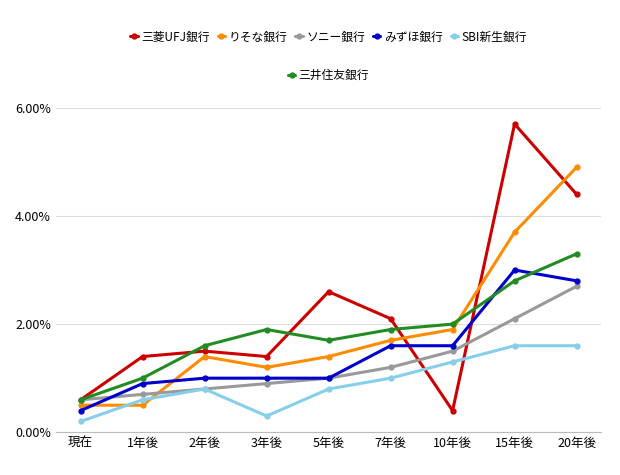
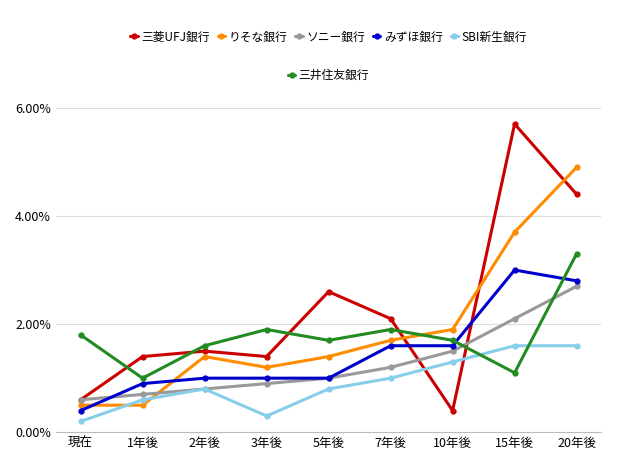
三井住友銀行/現在: 0.6% -> 1.8%
三井住友銀行/10年後: 2.0% -> 1.7%
三井住友銀行/15年後: 2.8% -> 1.1%
